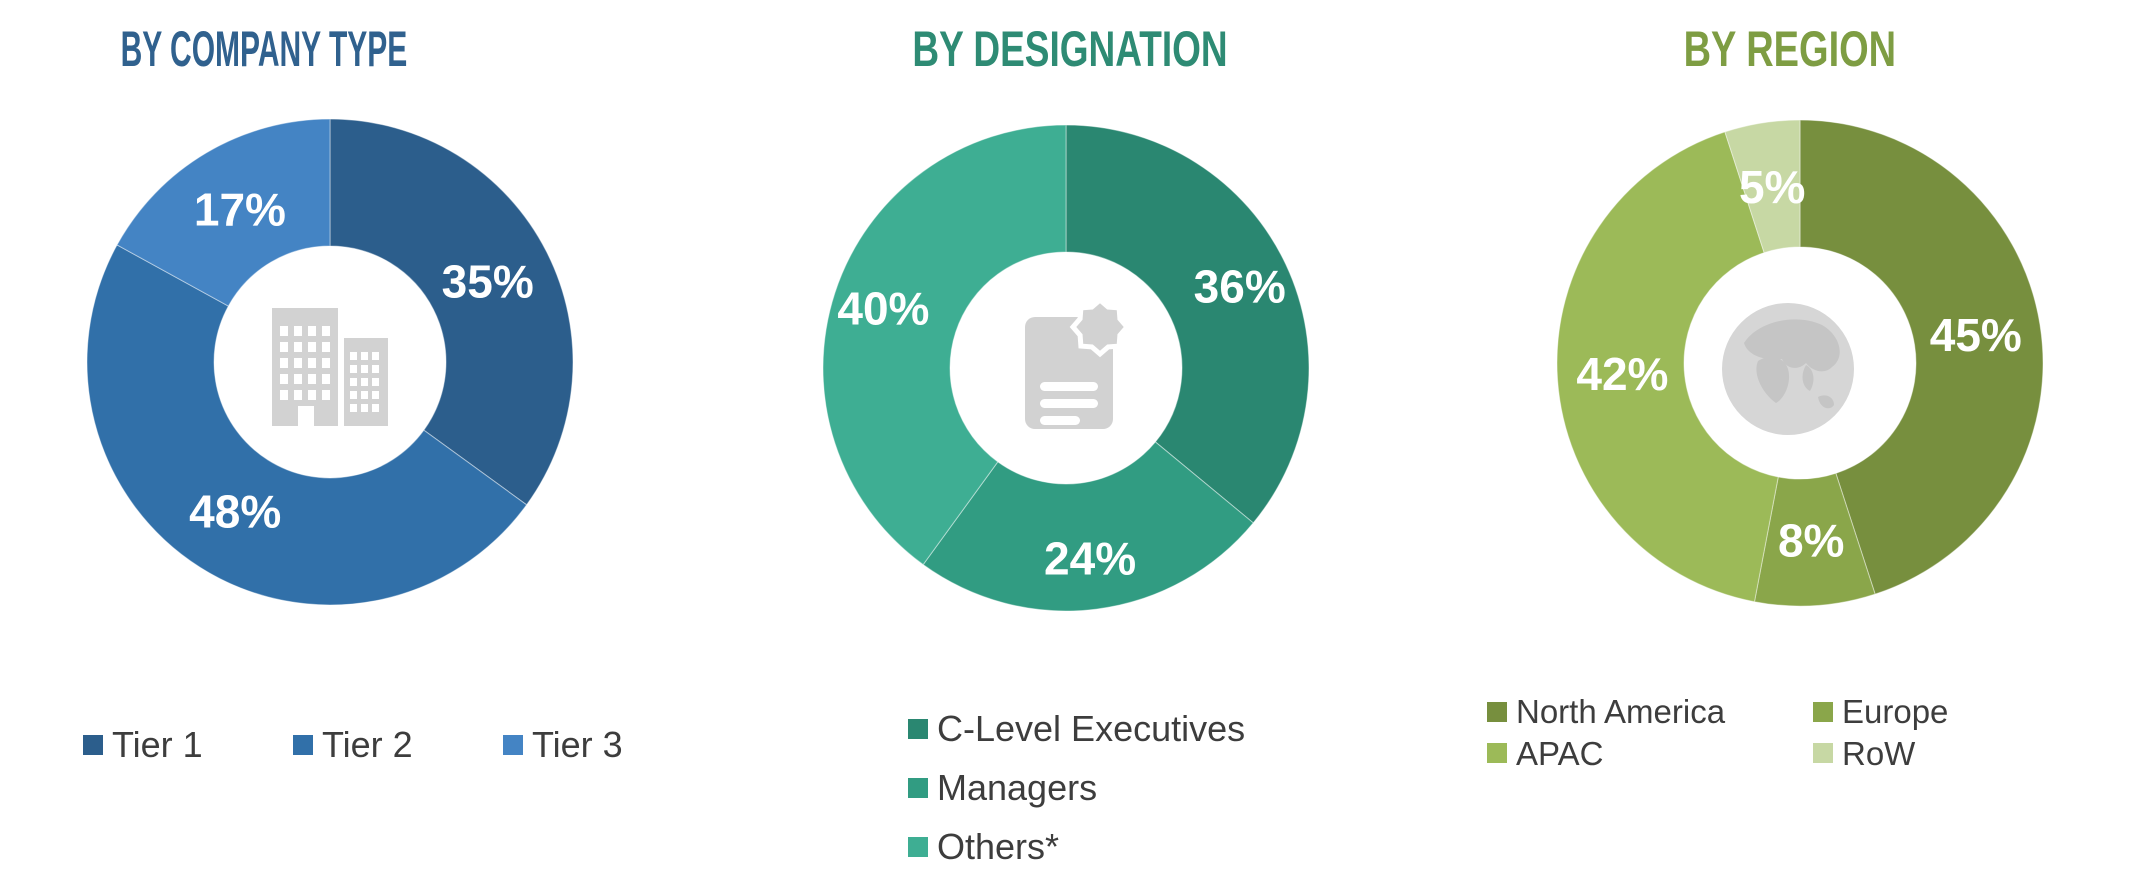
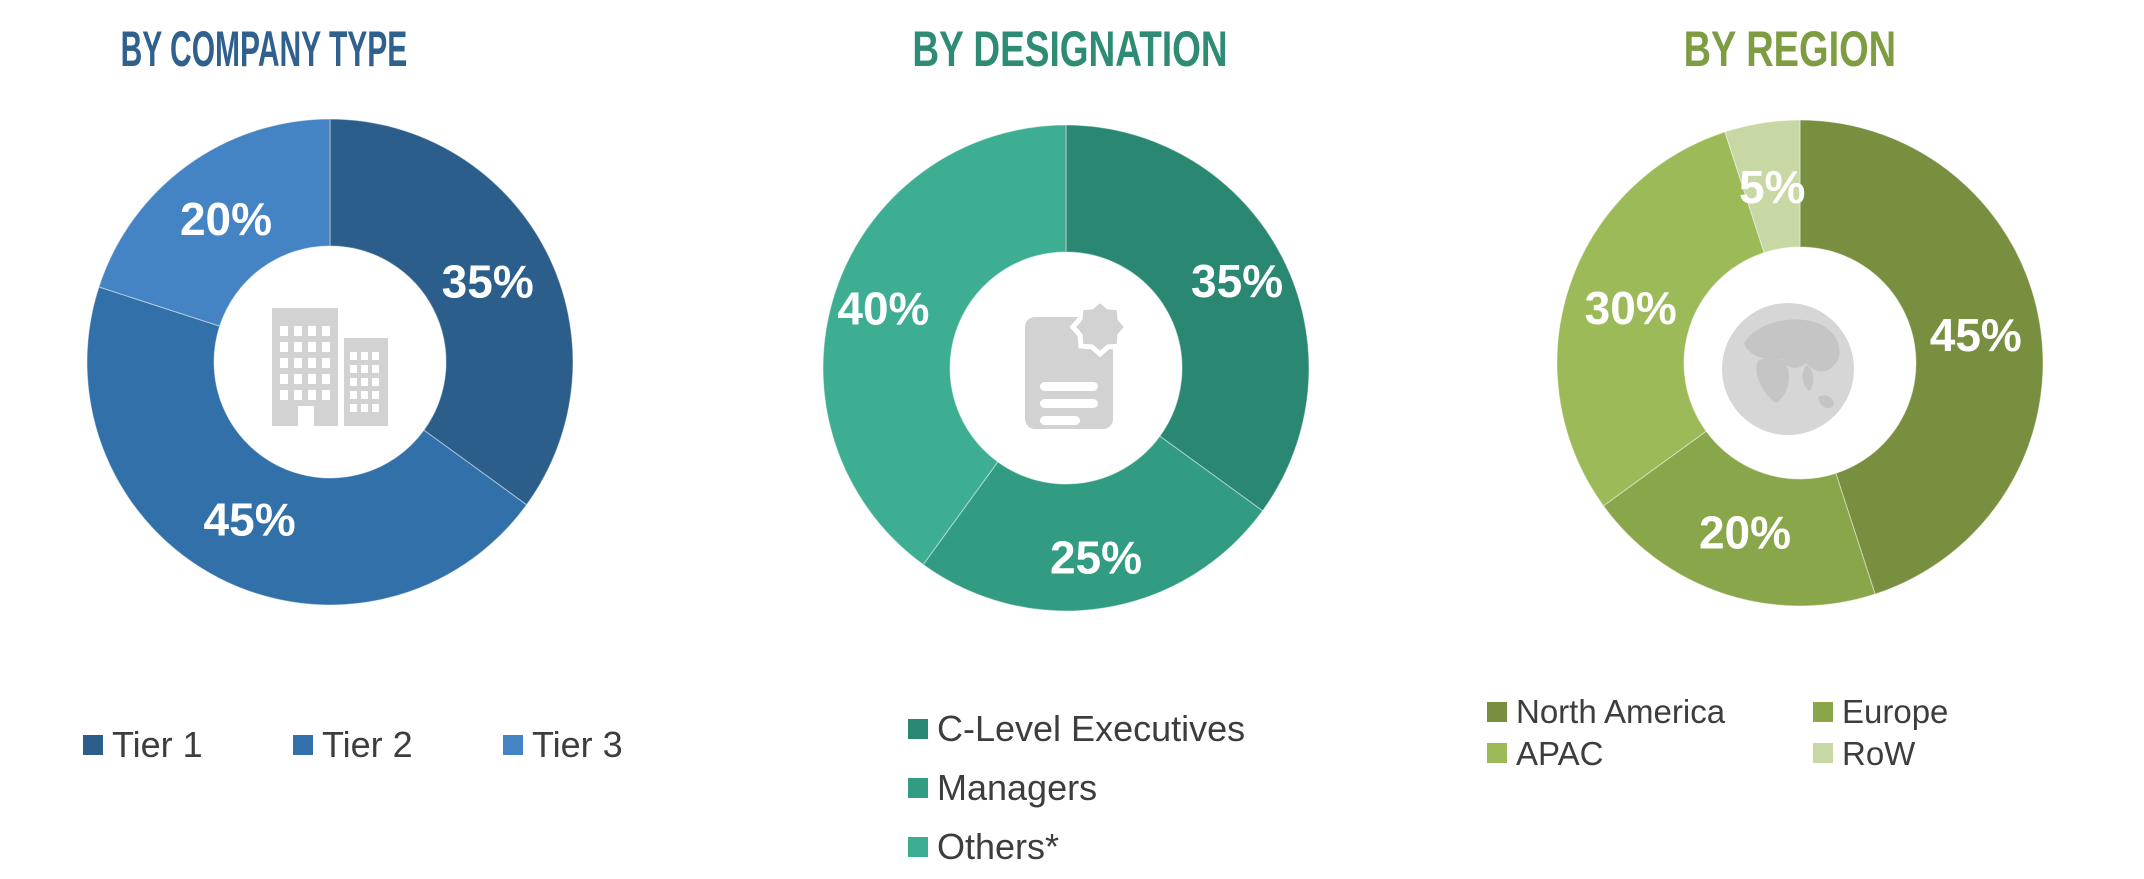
BY COMPANY TYPE/Tier 2: 48% -> 45%
BY COMPANY TYPE/Tier 3: 17% -> 20%
BY DESIGNATION/C-Level Executives: 36% -> 35%
BY DESIGNATION/Managers: 24% -> 25%
BY REGION/Europe: 8% -> 20%
BY REGION/APAC: 42% -> 30%
